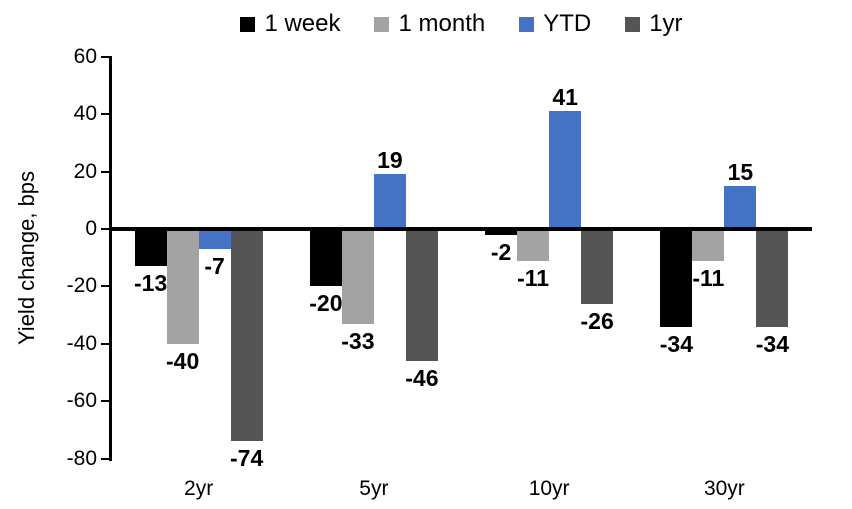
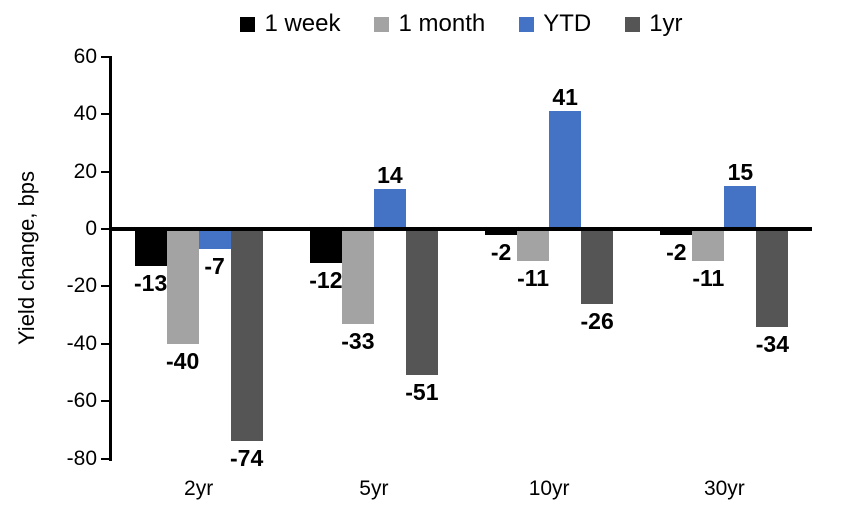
1 week/5yr: -20 -> -12
YTD/5yr: 19 -> 14
1yr/5yr: -46 -> -51
1 week/30yr: -34 -> -2
